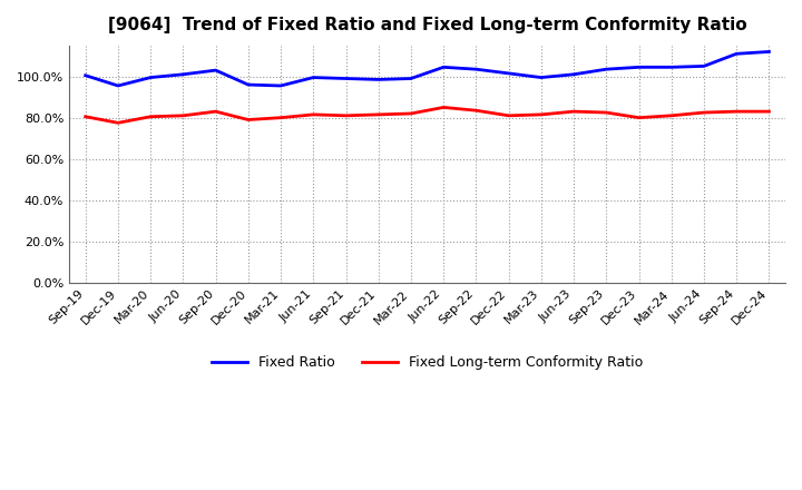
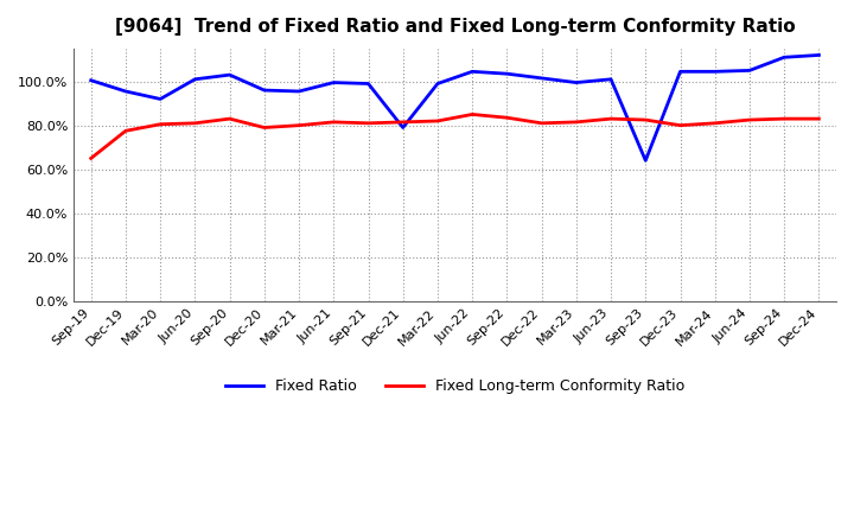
Fixed Long-term Conformity Ratio/Sep-19: 80% -> 65%
Fixed Ratio/Mar-20: 100% -> 92%
Fixed Ratio/Dec-21: 98% -> 79%
Fixed Ratio/Sep-23: 104% -> 64%
